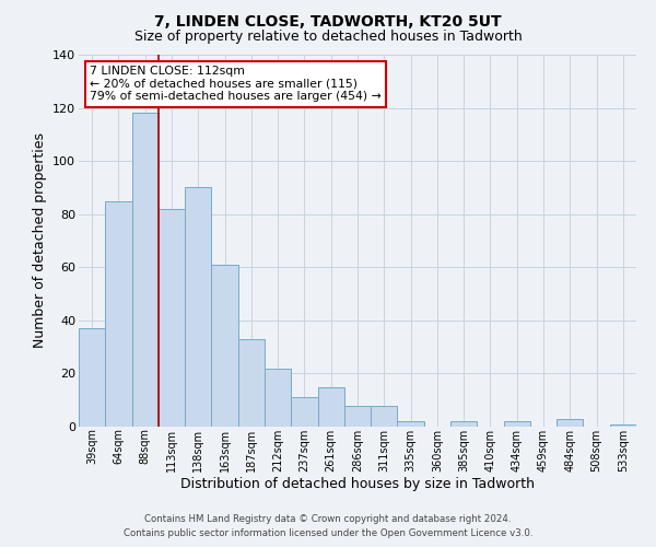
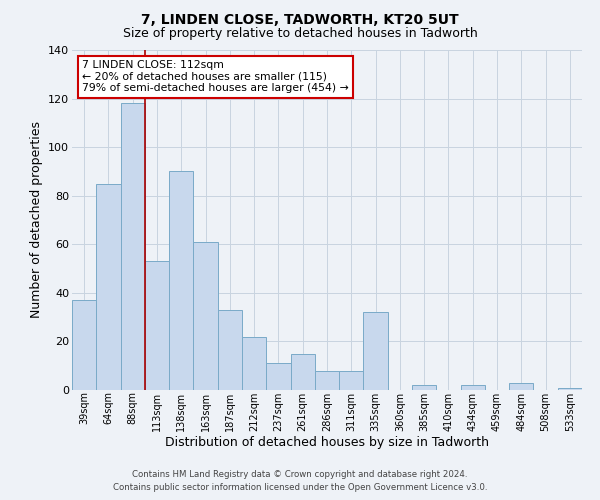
113sqm: 82 -> 53
335sqm: 2 -> 32
